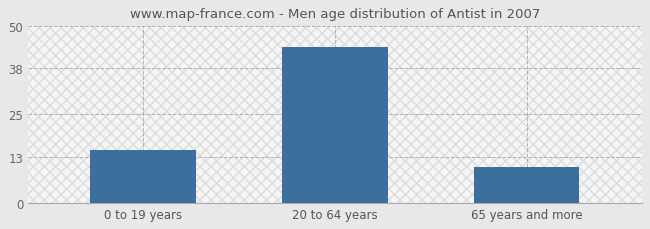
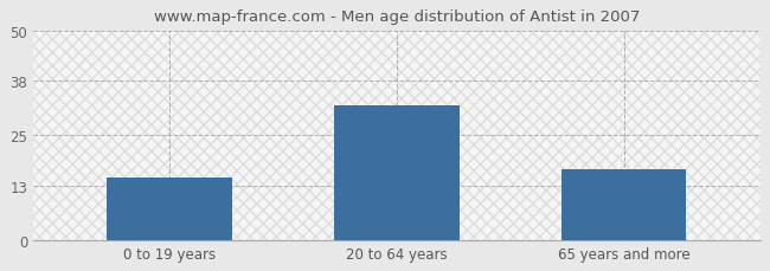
20 to 64 years: 44 -> 32
65 years and more: 10 -> 17
